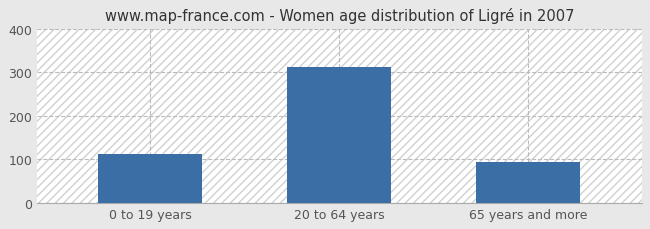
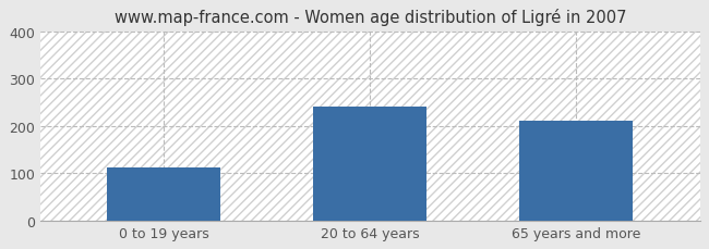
20 to 64 years: 312 -> 240
65 years and more: 93 -> 210
